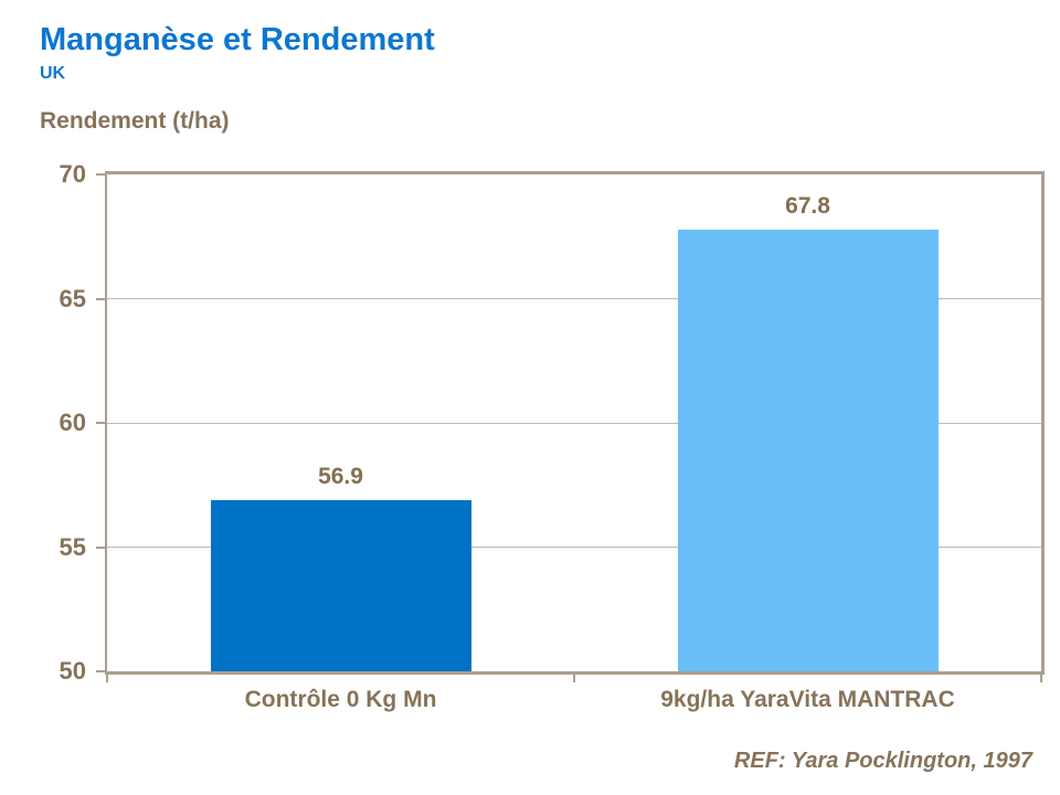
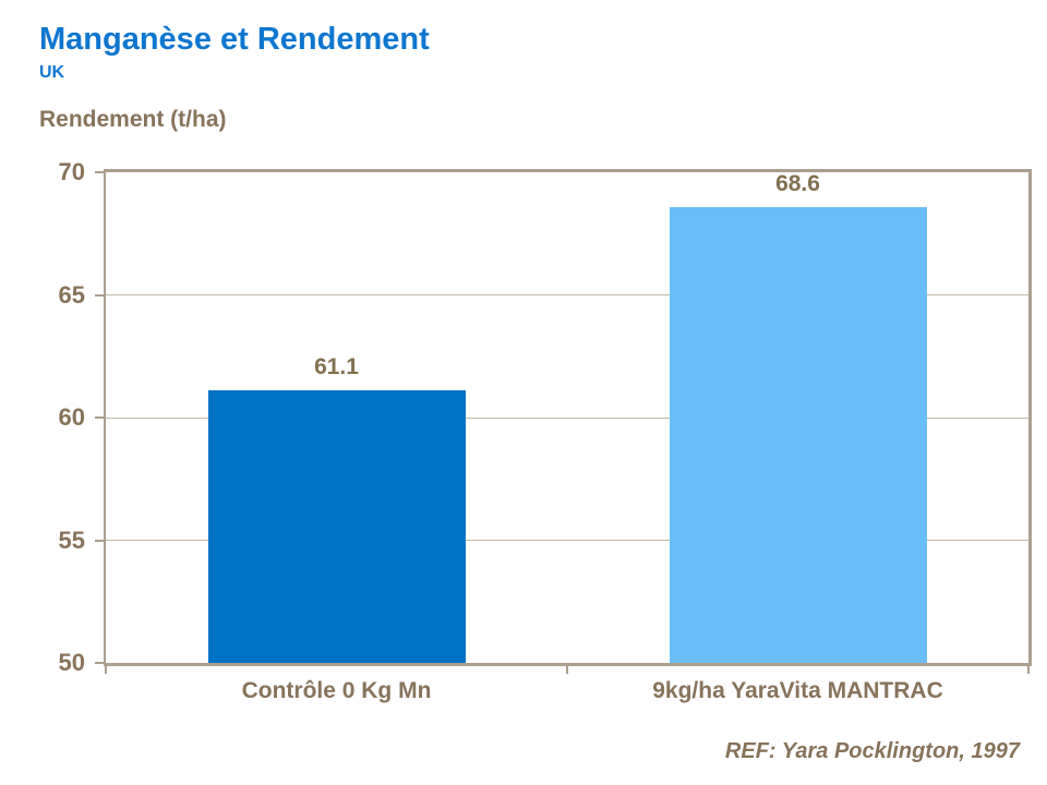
Contrôle 0 Kg Mn: 56.9 -> 61.1
9kg/ha YaraVita MANTRAC: 67.8 -> 68.6
